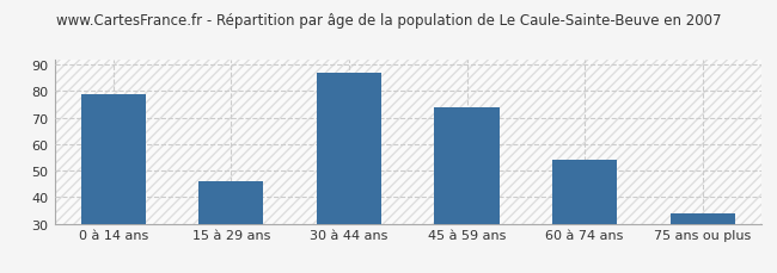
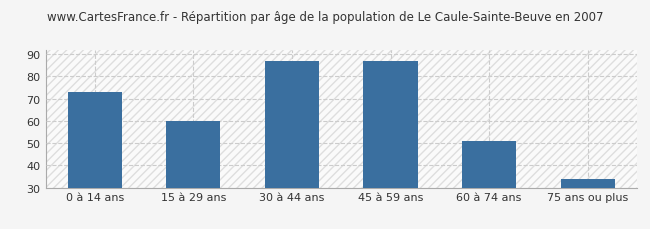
0 à 14 ans: 79 -> 73
15 à 29 ans: 46 -> 60
45 à 59 ans: 74 -> 87
60 à 74 ans: 54 -> 51
